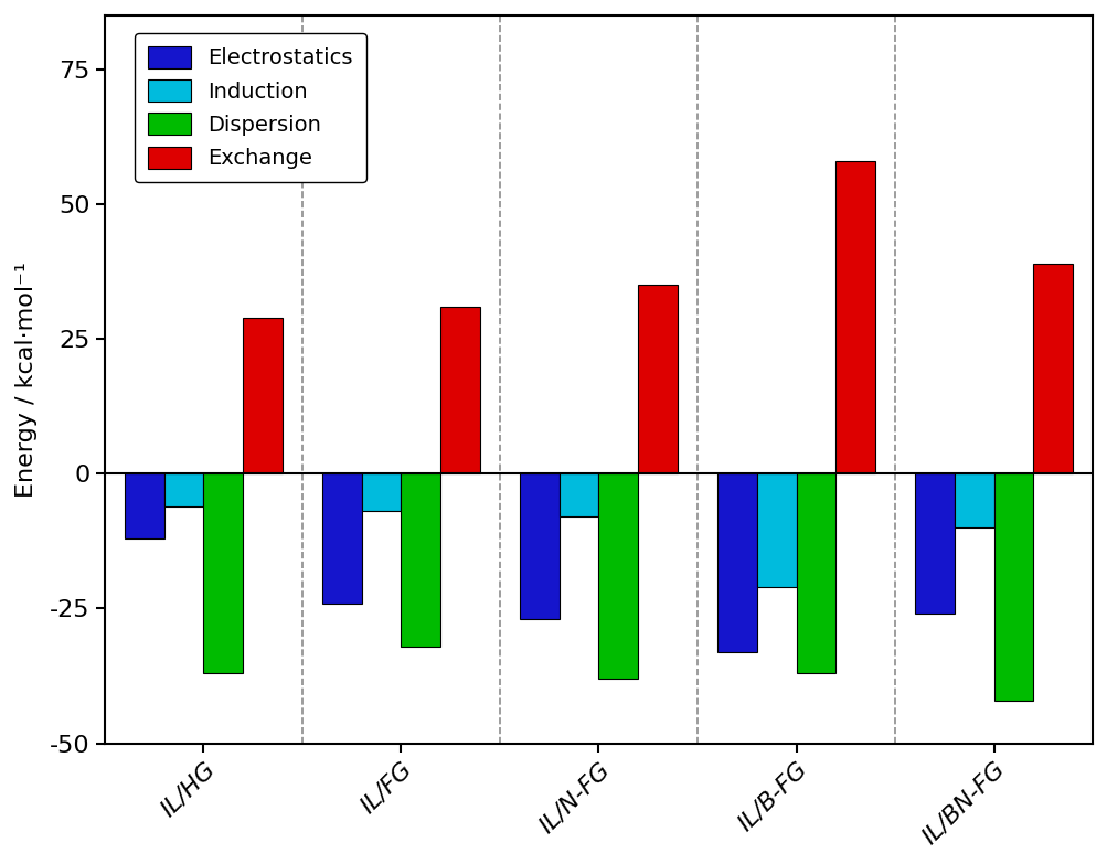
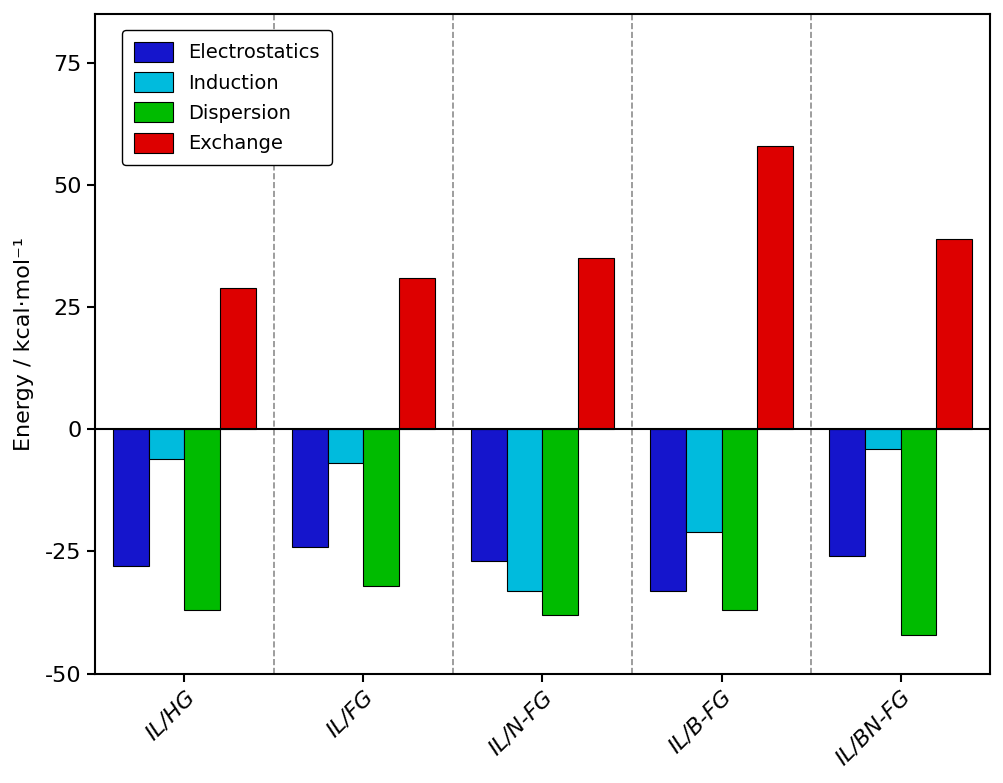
Electrostatics/IL/HG: -12 -> -28
Induction/IL/N-FG: -8 -> -33
Induction/IL/BN-FG: -10 -> -4
